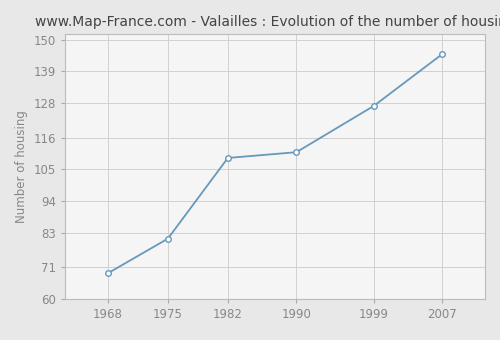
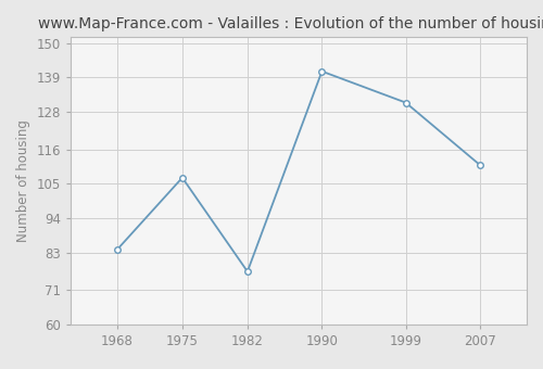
1968: 69 -> 84
1975: 81 -> 107
1982: 109 -> 77
1990: 111 -> 141
1999: 127 -> 131
2007: 145 -> 111
